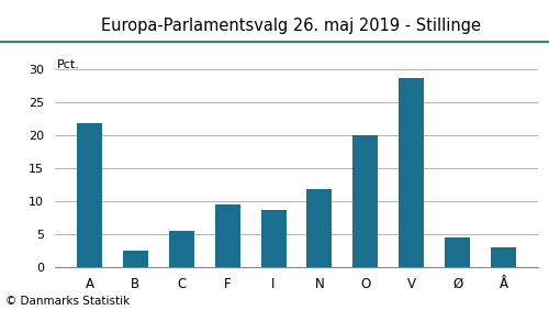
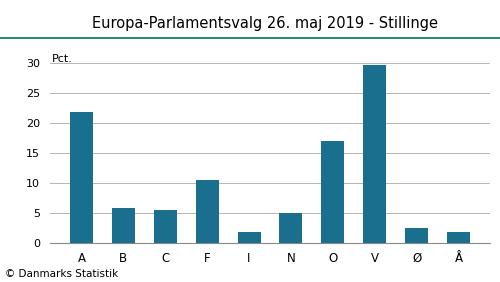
B: 2.4 -> 5.8
F: 9.4 -> 10.4
I: 8.6 -> 1.8
N: 11.8 -> 5.0
O: 20.0 -> 17.0
V: 28.6 -> 29.7
Ø: 4.4 -> 2.5
Å: 3.0 -> 1.7
